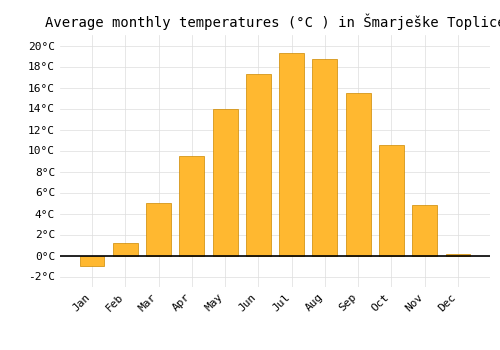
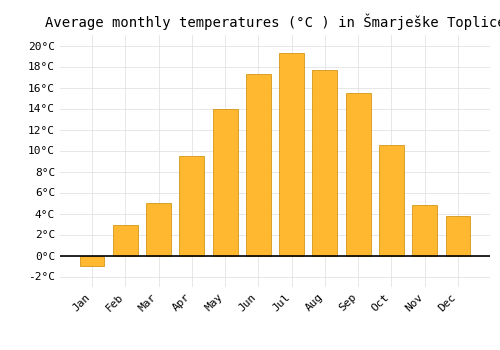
Feb: 1.2°C -> 2.9°C
Aug: 18.7°C -> 17.7°C
Dec: 0.1°C -> 3.8°C
